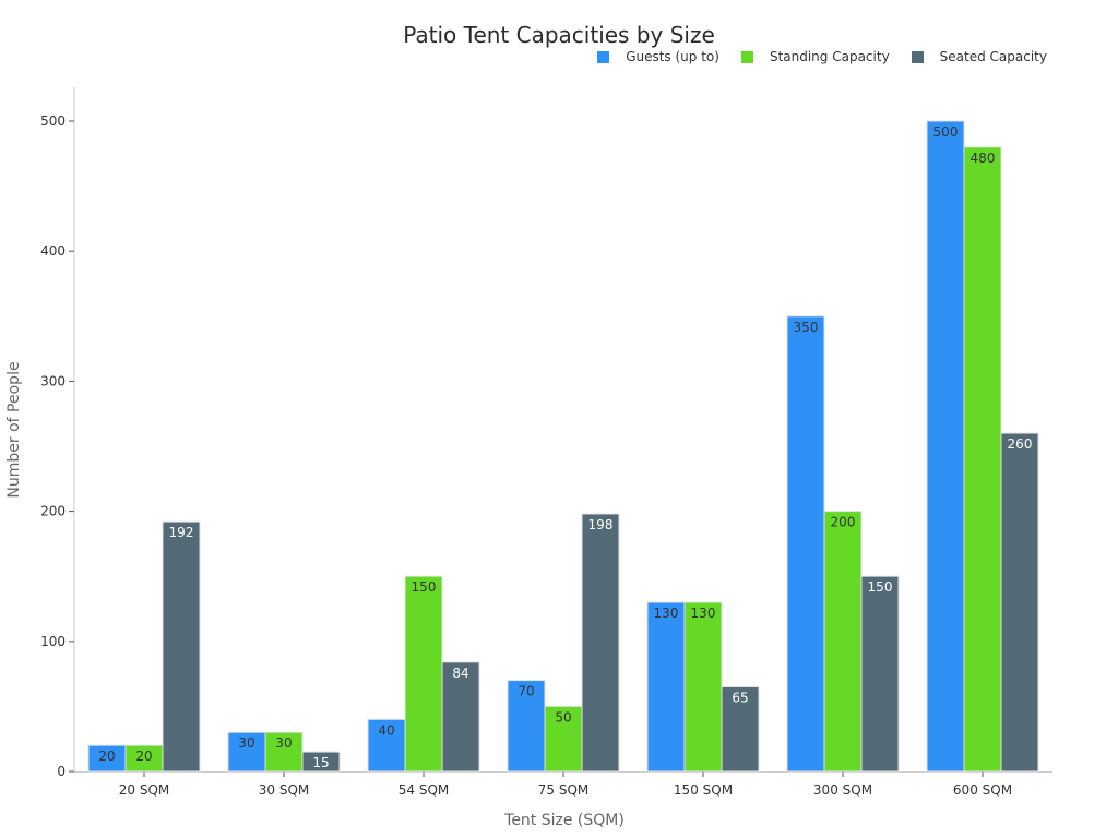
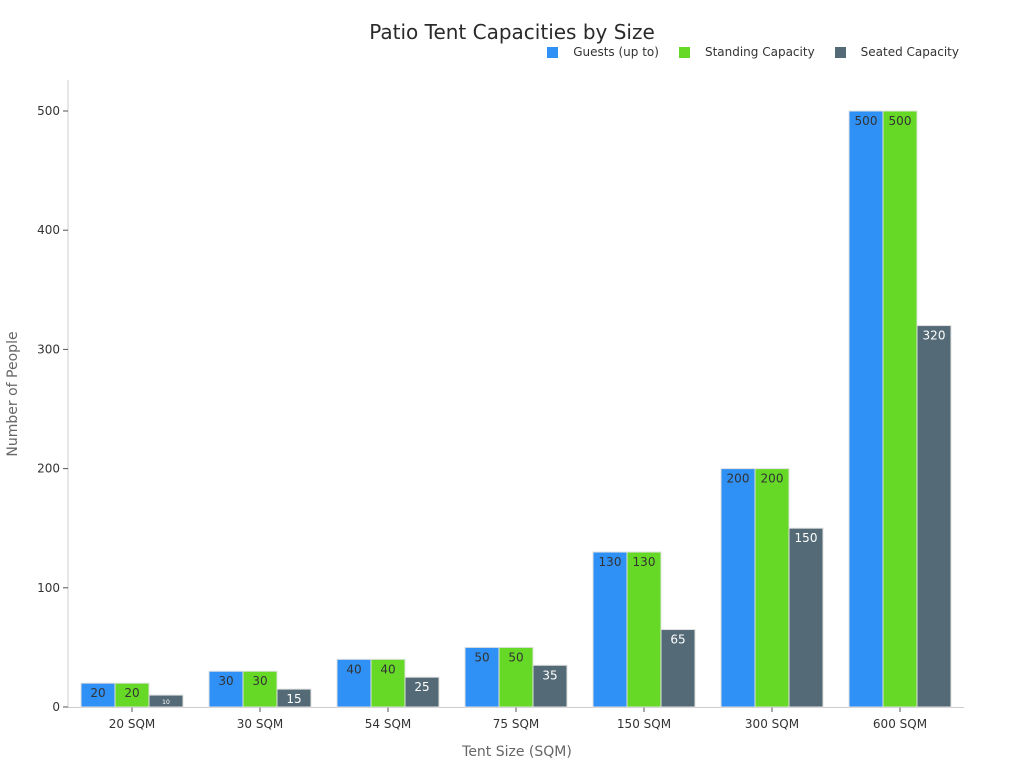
Seated Capacity/20 SQM: 192 -> 10
Standing Capacity/54 SQM: 150 -> 40
Seated Capacity/54 SQM: 84 -> 25
Guests (up to)/75 SQM: 70 -> 50
Seated Capacity/75 SQM: 198 -> 35
Guests (up to)/300 SQM: 350 -> 200
Standing Capacity/600 SQM: 480 -> 500
Seated Capacity/600 SQM: 260 -> 320
